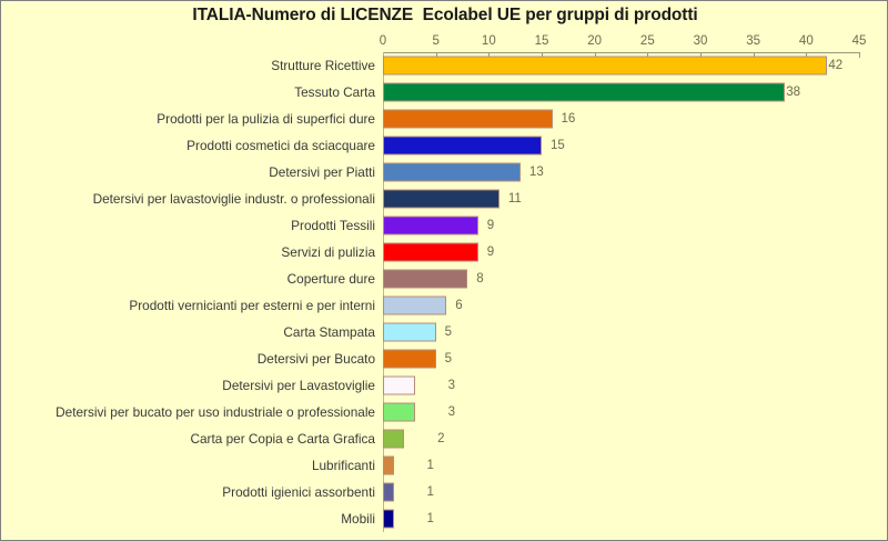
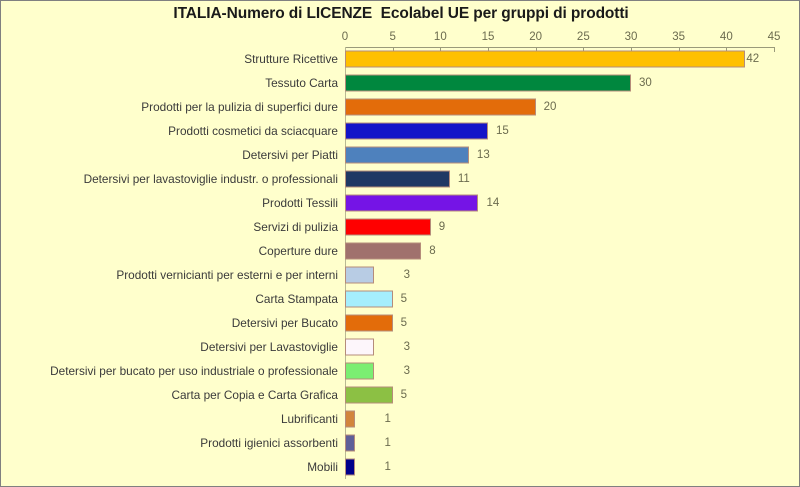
Tessuto Carta: 38 -> 30
Prodotti per la pulizia di superfici dure: 16 -> 20
Prodotti Tessili: 9 -> 14
Prodotti vernicianti per esterni e per interni: 6 -> 3
Carta per Copia e Carta Grafica: 2 -> 5
